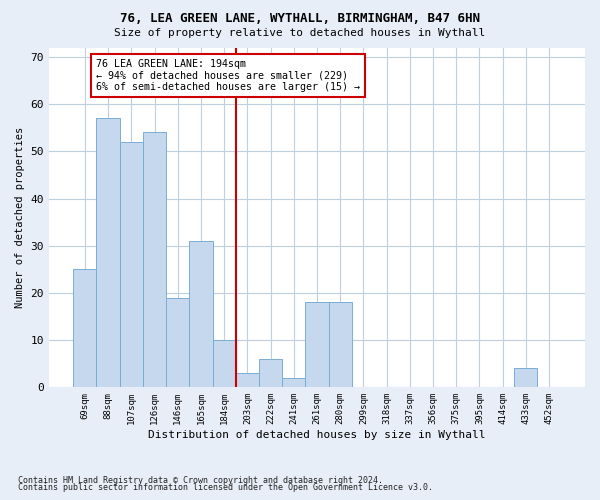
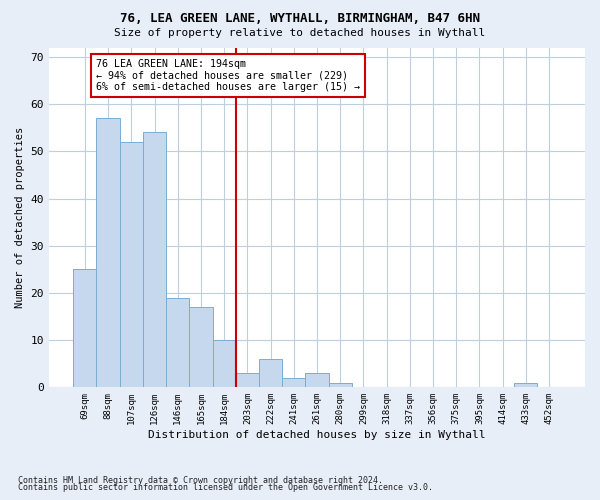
165sqm: 31 -> 17
261sqm: 18 -> 3
280sqm: 18 -> 1
433sqm: 4 -> 1
